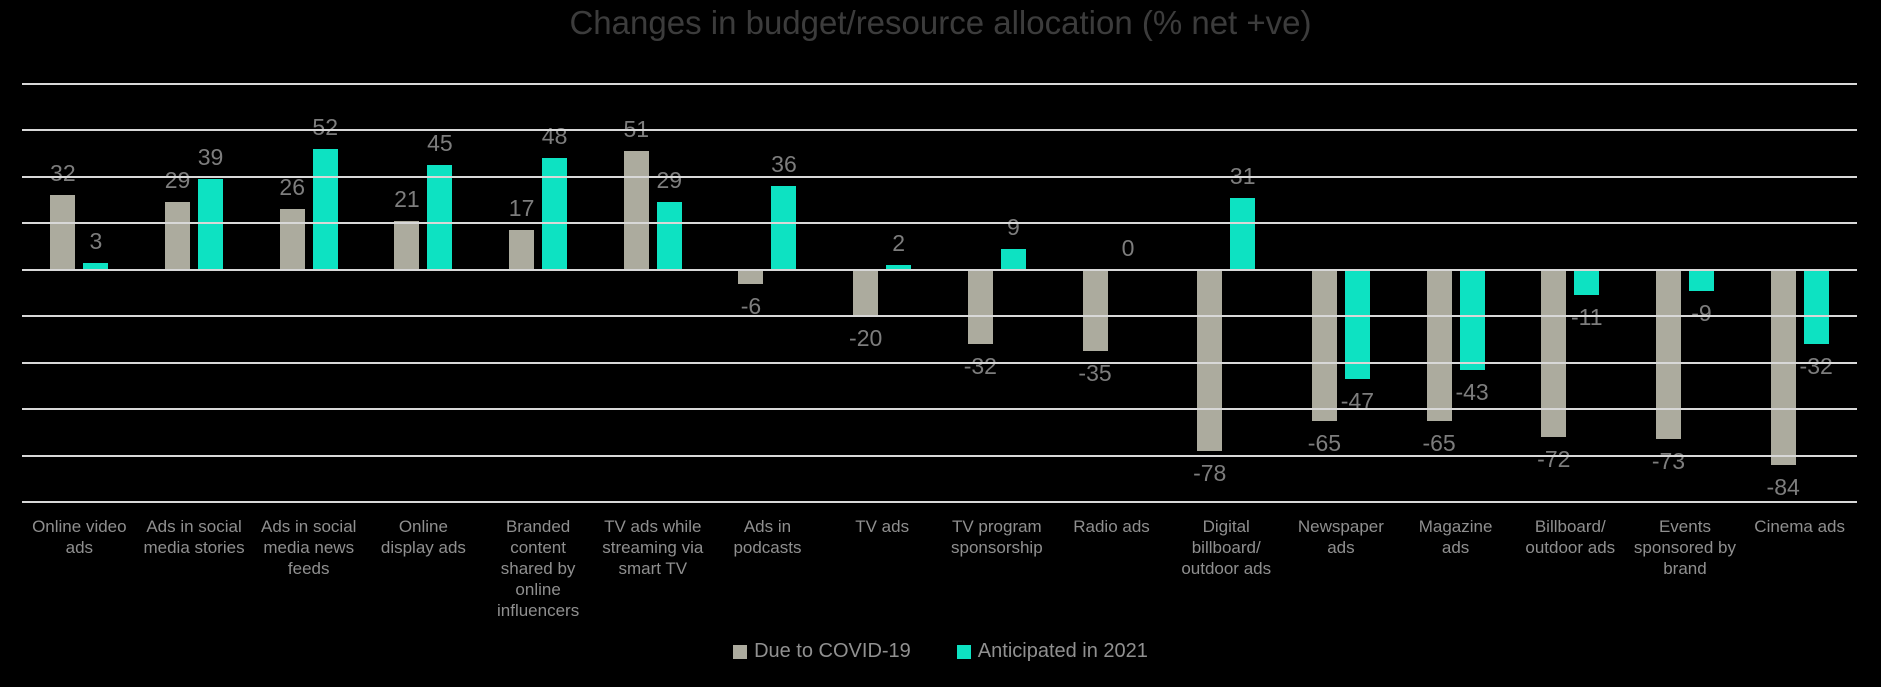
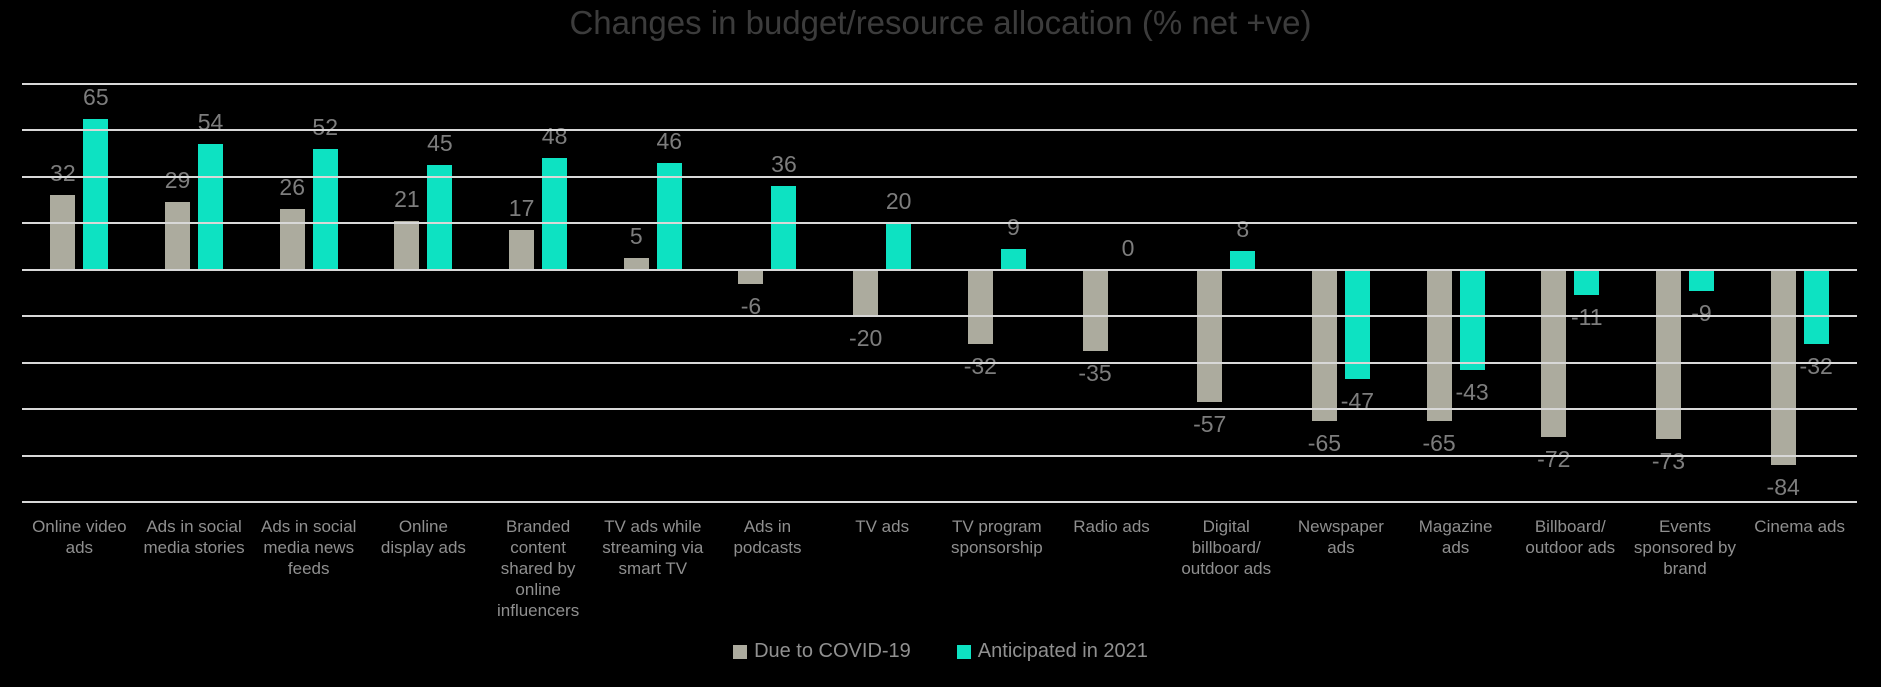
Anticipated in 2021/Online video ads: 3 -> 65
Anticipated in 2021/Ads in social media stories: 39 -> 54
Due to COVID-19/TV ads while streaming via smart TV: 51 -> 5
Anticipated in 2021/TV ads while streaming via smart TV: 29 -> 46
Anticipated in 2021/TV ads: 2 -> 20
Due to COVID-19/Digital billboard/ outdoor ads: -78 -> -57
Anticipated in 2021/Digital billboard/ outdoor ads: 31 -> 8
